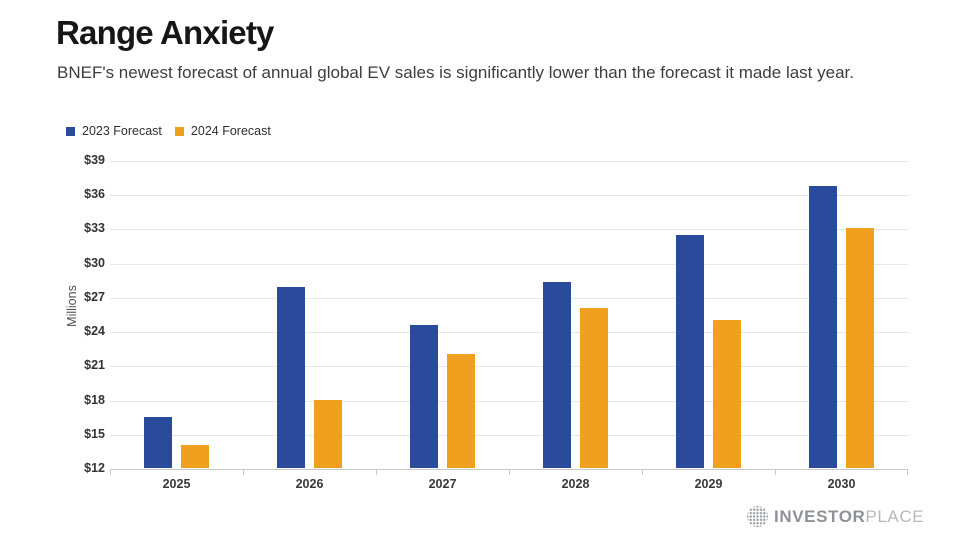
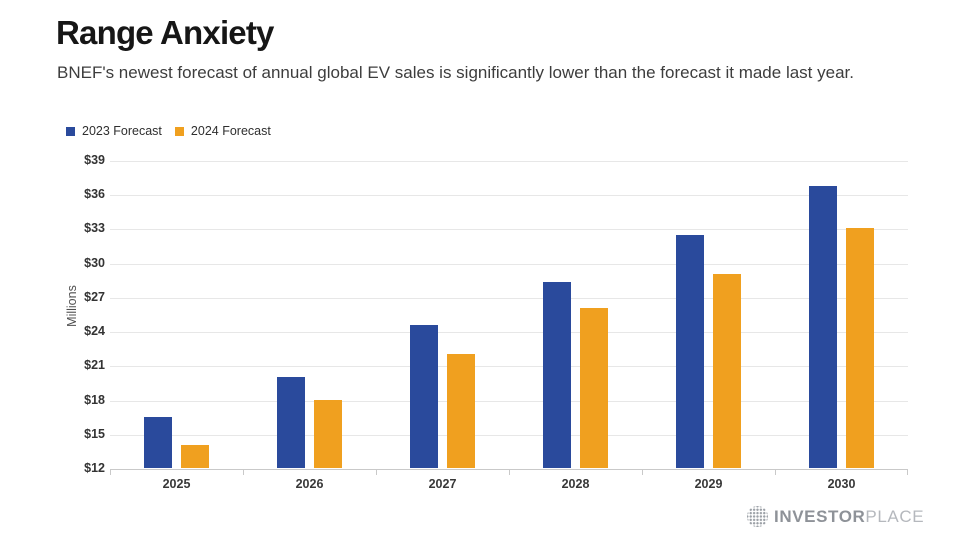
2023 Forecast/2026: $27.9 -> $20.0
2024 Forecast/2029: $25 -> $29
